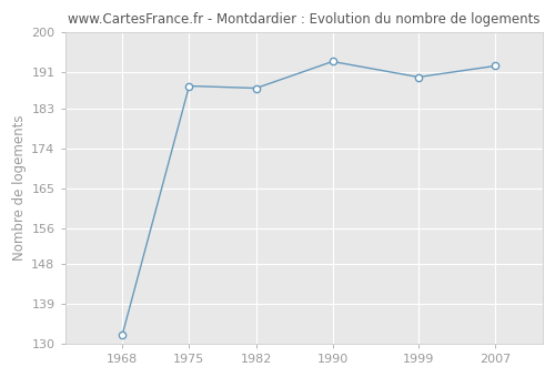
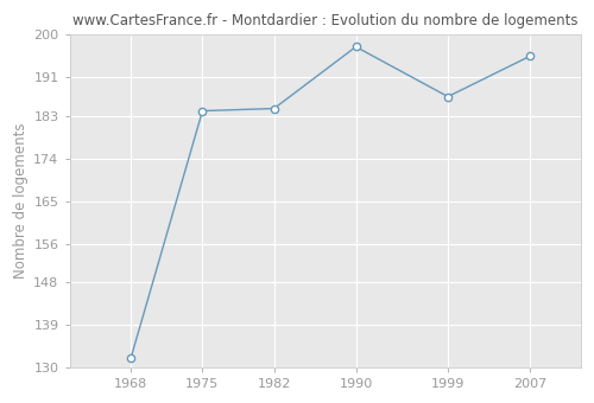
1975: 188.0 -> 184.0
1982: 187.5 -> 184.5
1990: 193.5 -> 197.5
1999: 190.0 -> 187.0
2007: 192.5 -> 195.5
